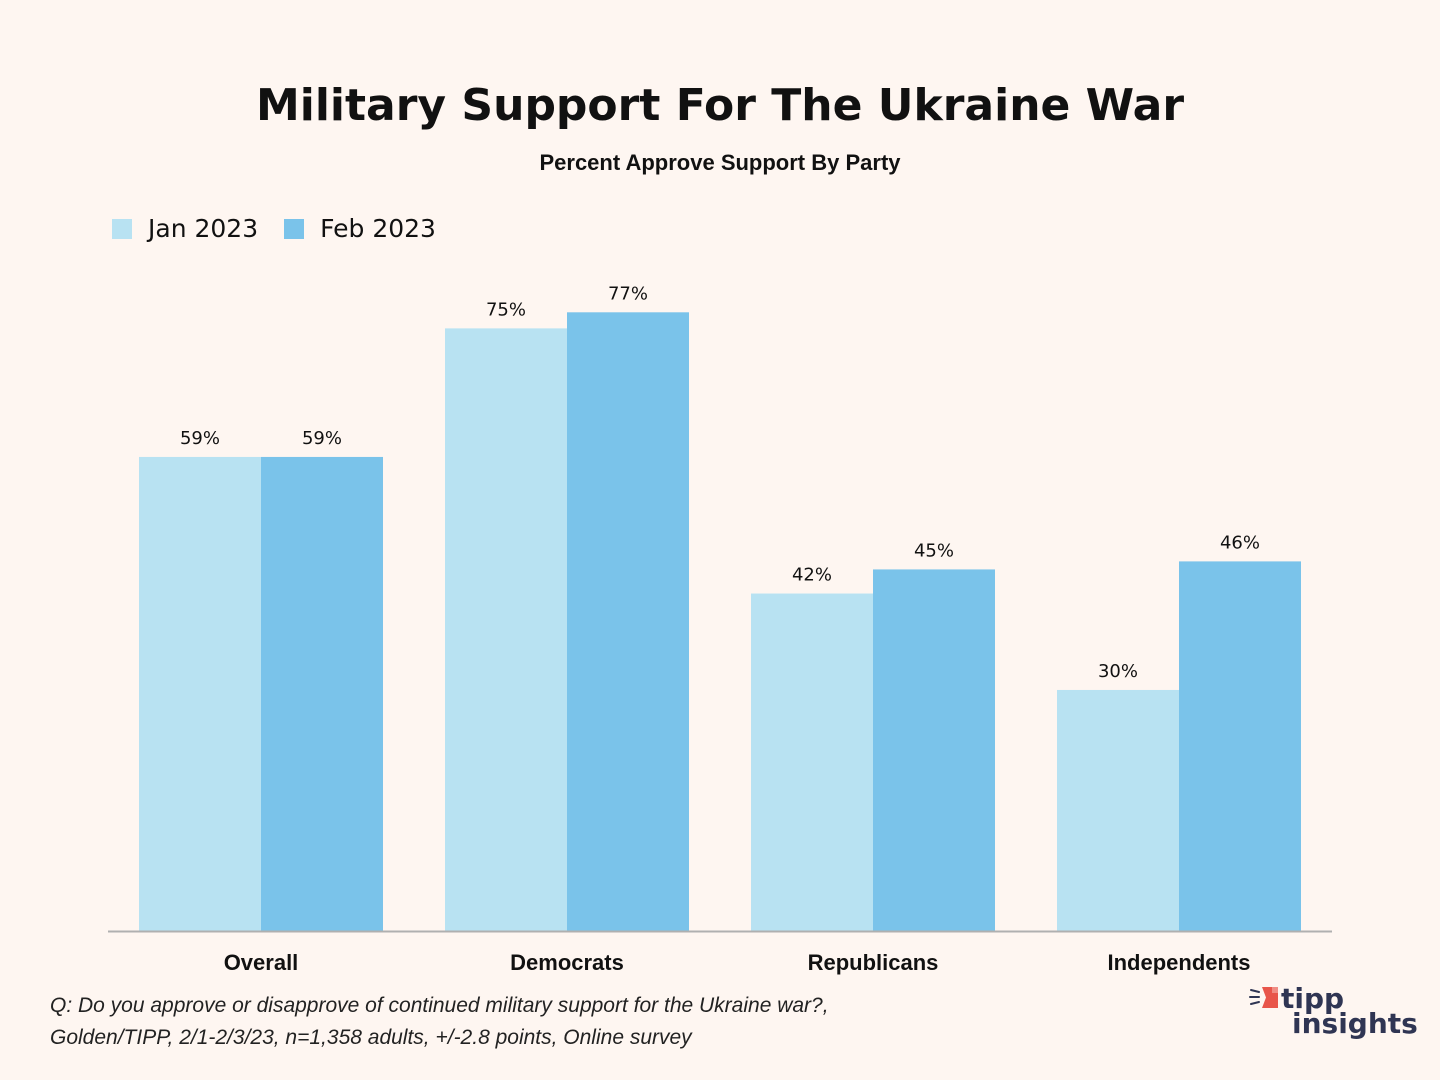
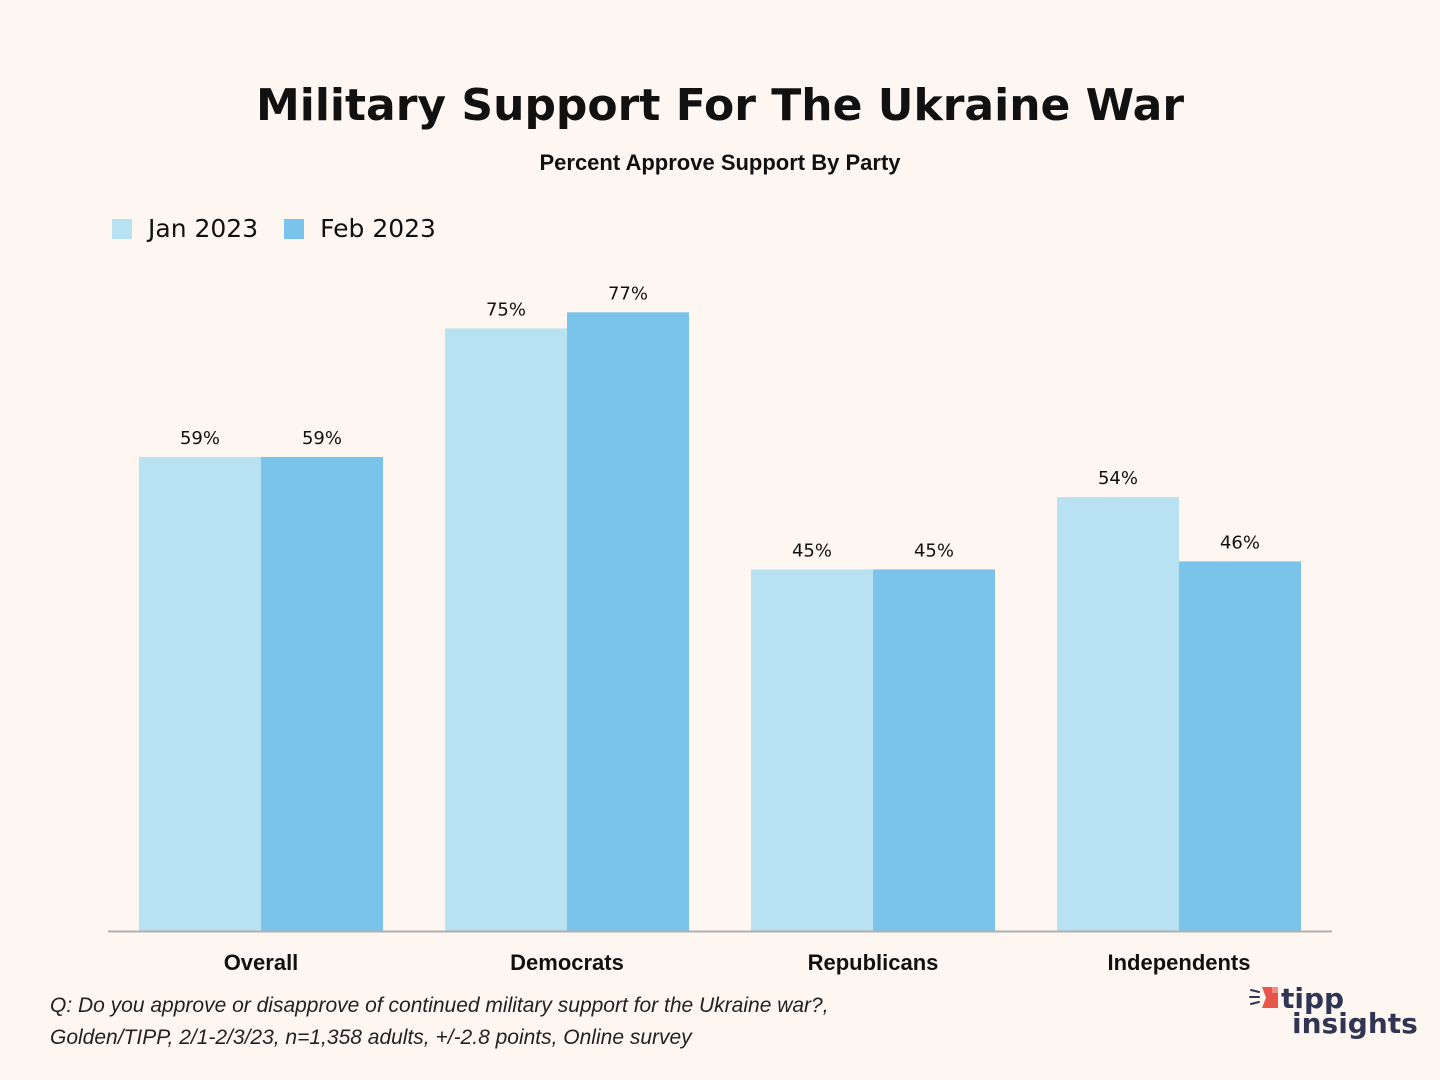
Jan 2023/Republicans: 42% -> 45%
Jan 2023/Independents: 30% -> 54%
